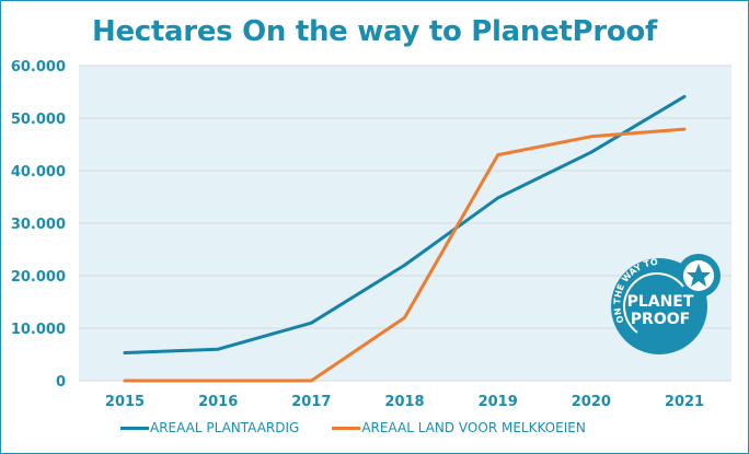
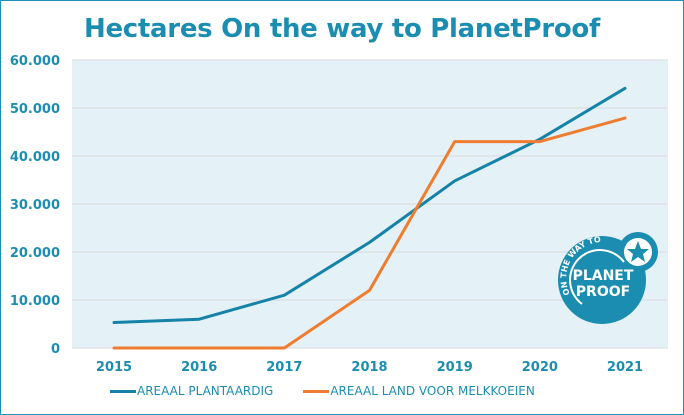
AREAAL LAND VOOR MELKKOEIEN/2020: 46000 -> 43000
